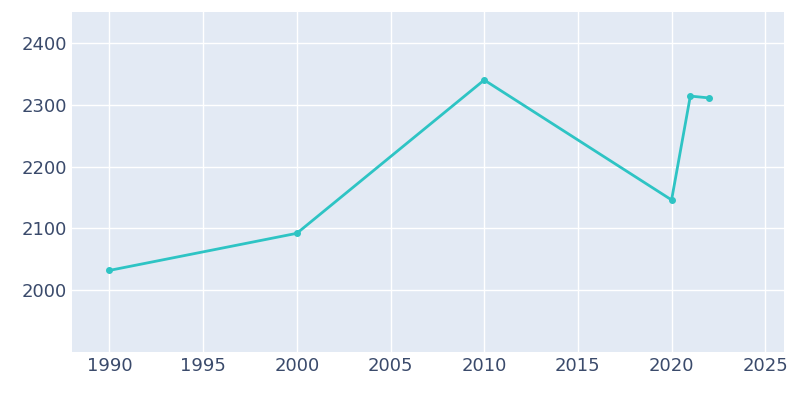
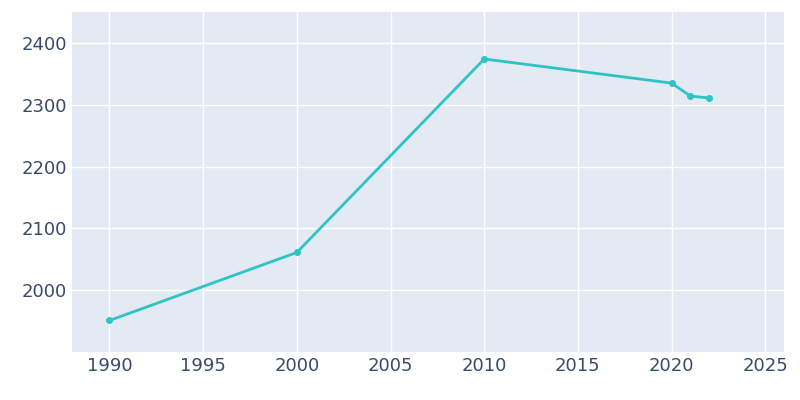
1990: 2032 -> 1951
2000: 2092 -> 2061
2010: 2340 -> 2374
2020: 2146 -> 2335
